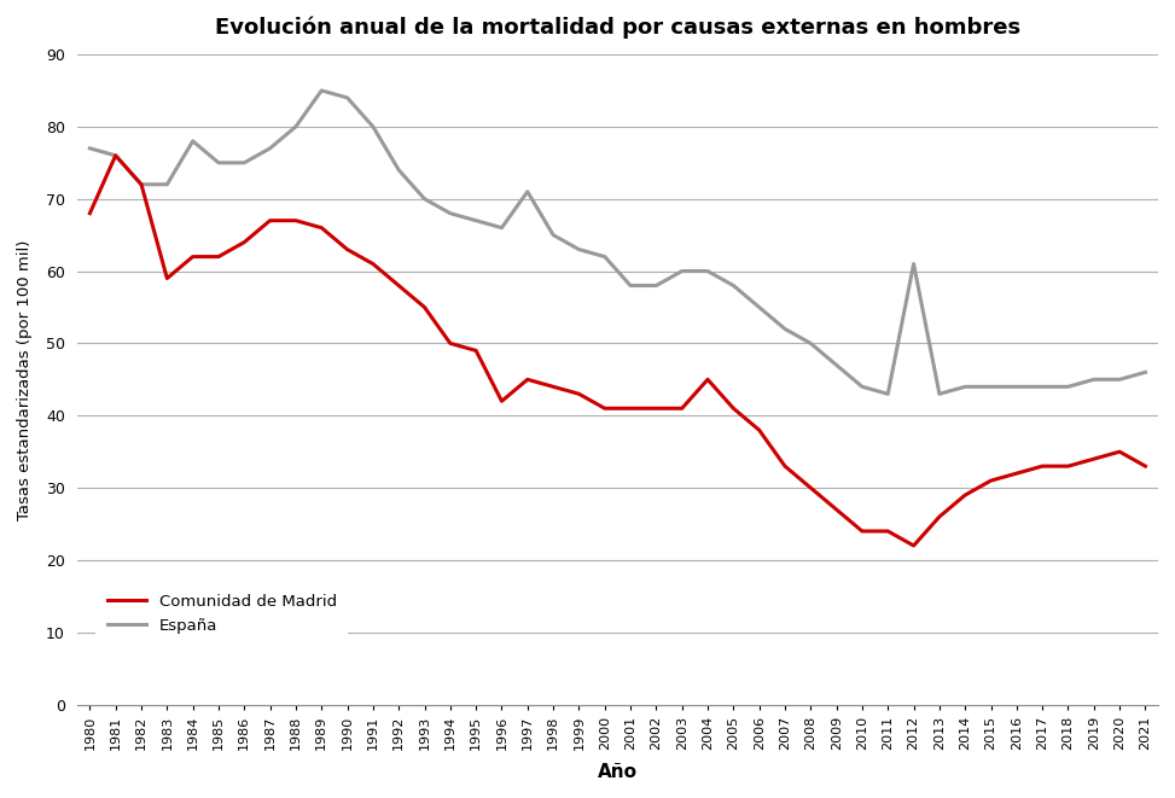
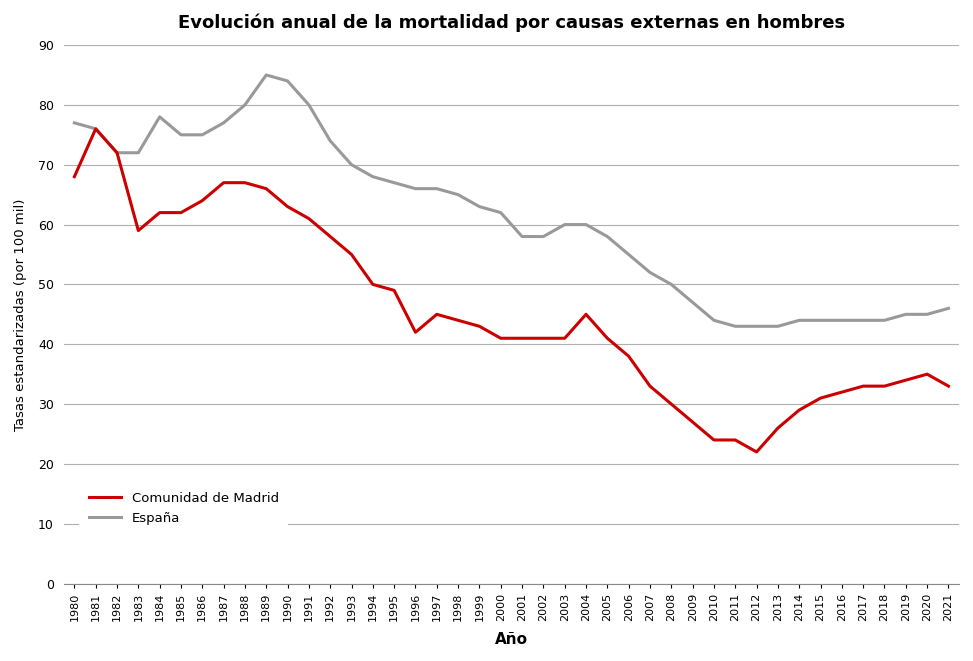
España/1997: 71 -> 66
España/2012: 61 -> 43
